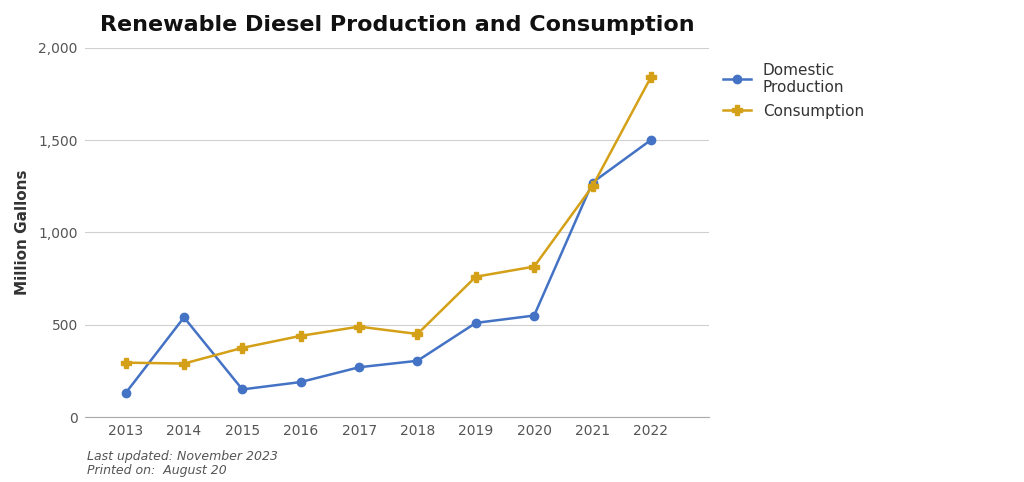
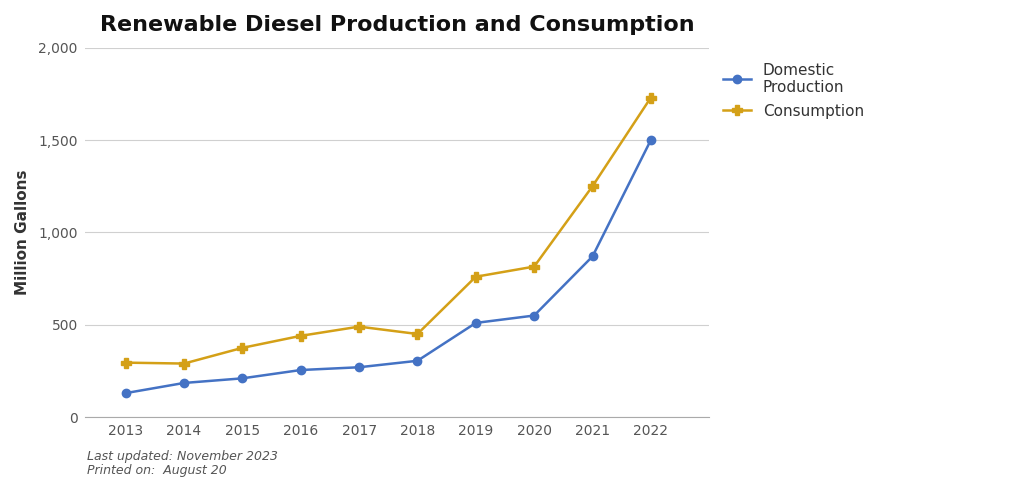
Domestic Production/2014: 540 -> 180
Domestic Production/2015: 150 -> 210
Domestic Production/2016: 190 -> 260
Domestic Production/2021: 1,270 -> 870
Consumption/2022: 1,840 -> 1,730
